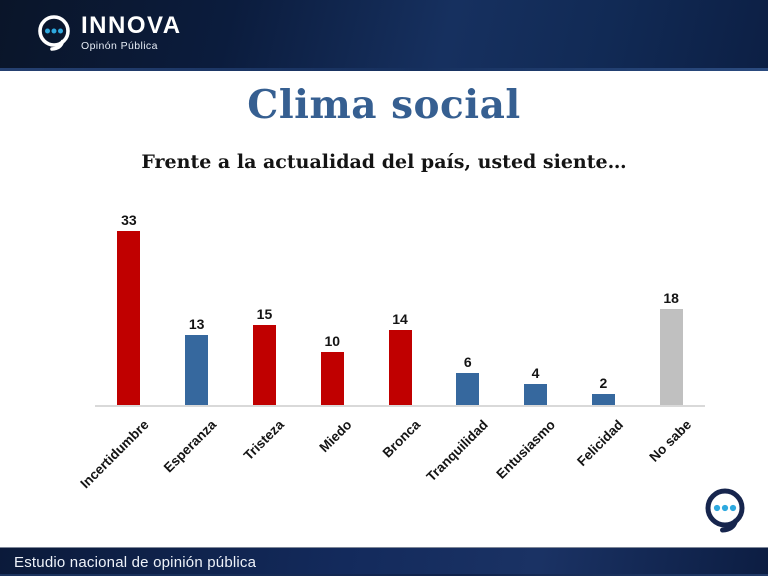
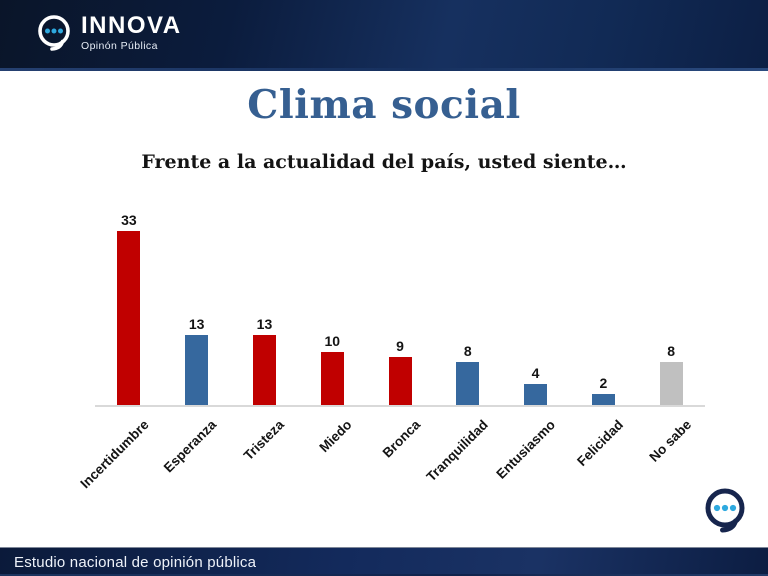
Tristeza: 15 -> 13
Bronca: 14 -> 9
Tranquilidad: 6 -> 8
No sabe: 18 -> 8
